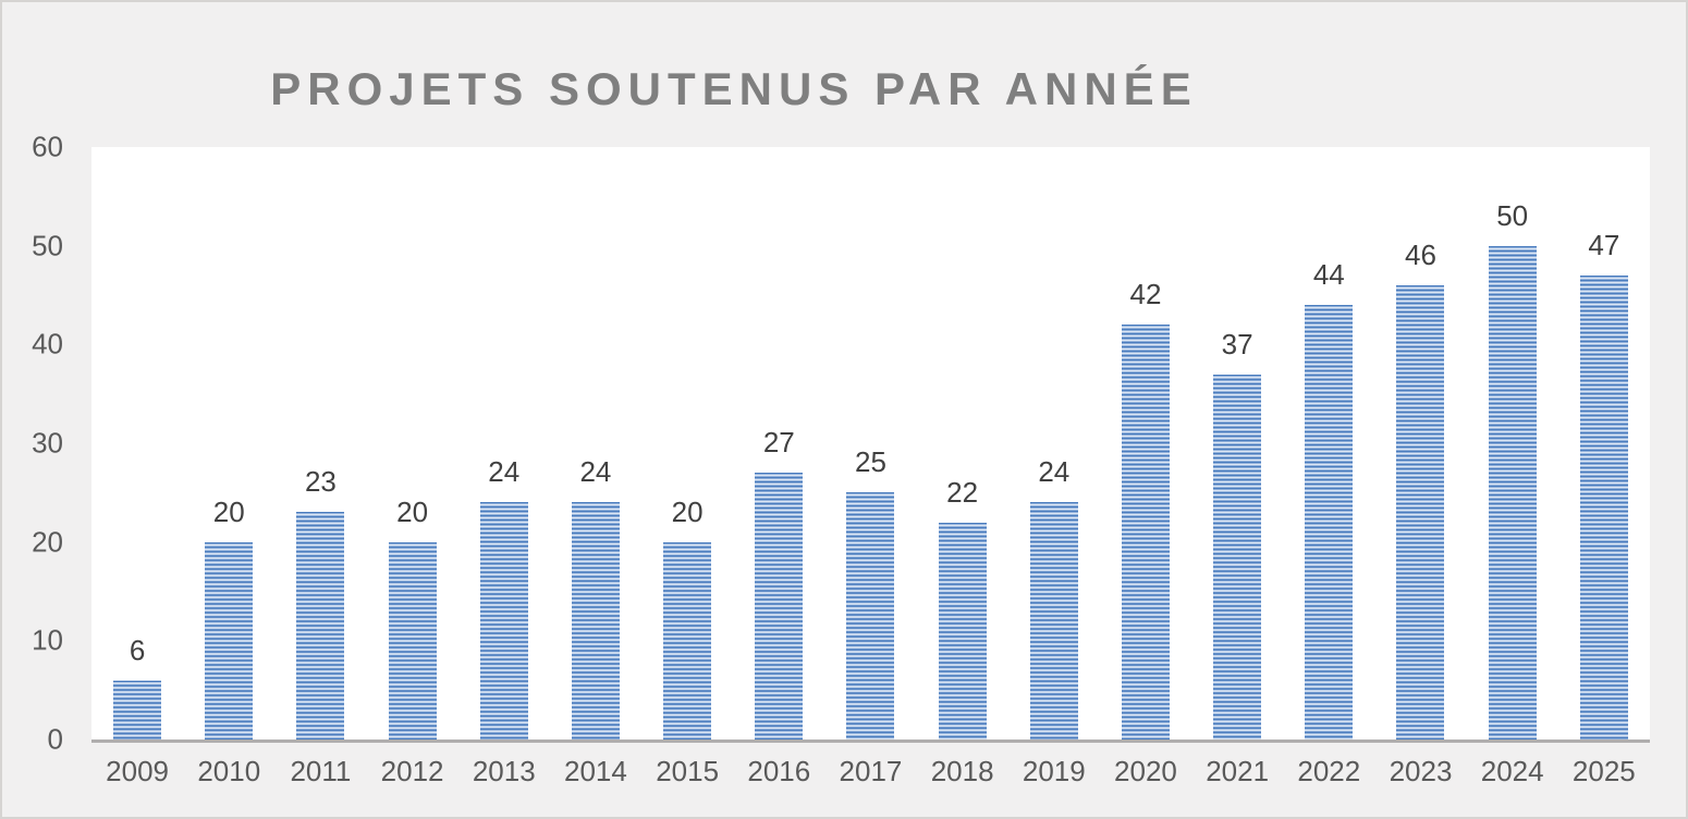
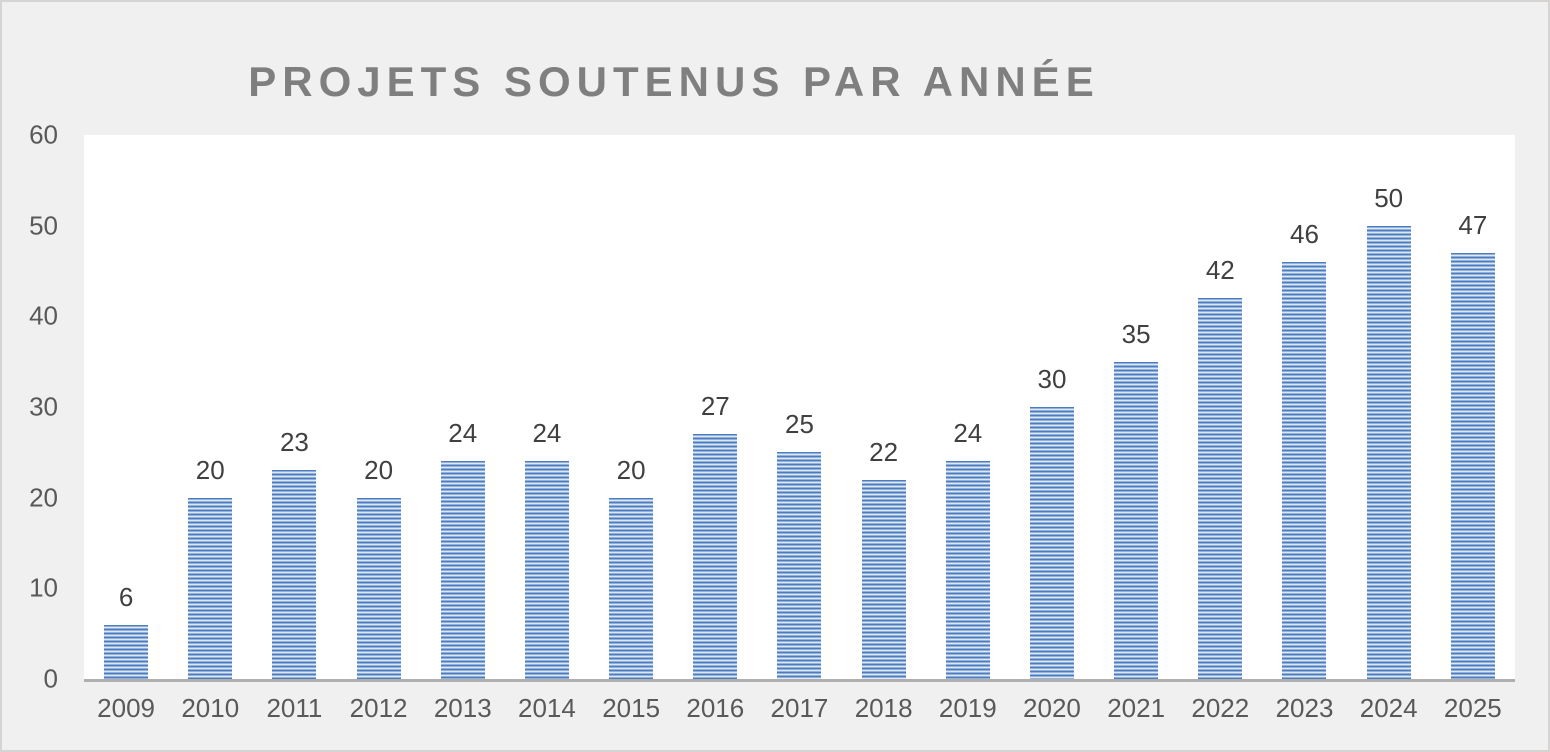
2020: 42 -> 30
2021: 37 -> 35
2022: 44 -> 42
